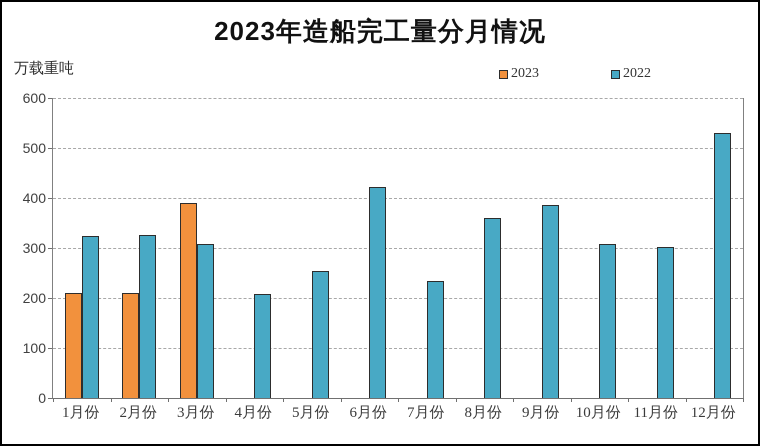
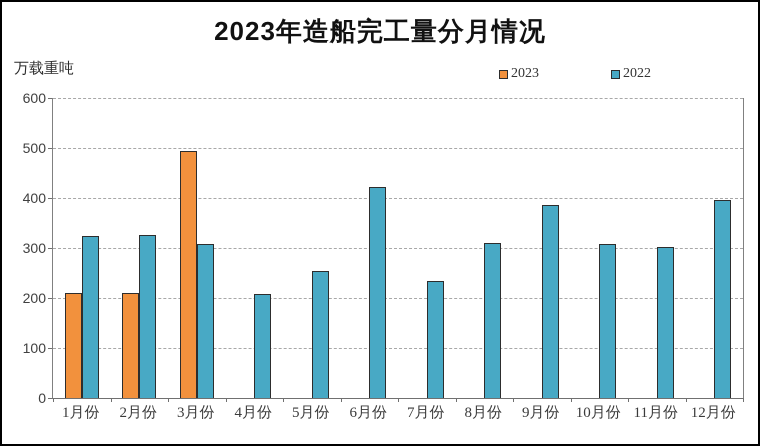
2023/3月份: 390 -> 500
2022/8月份: 360 -> 310
2022/12月份: 530 -> 400
